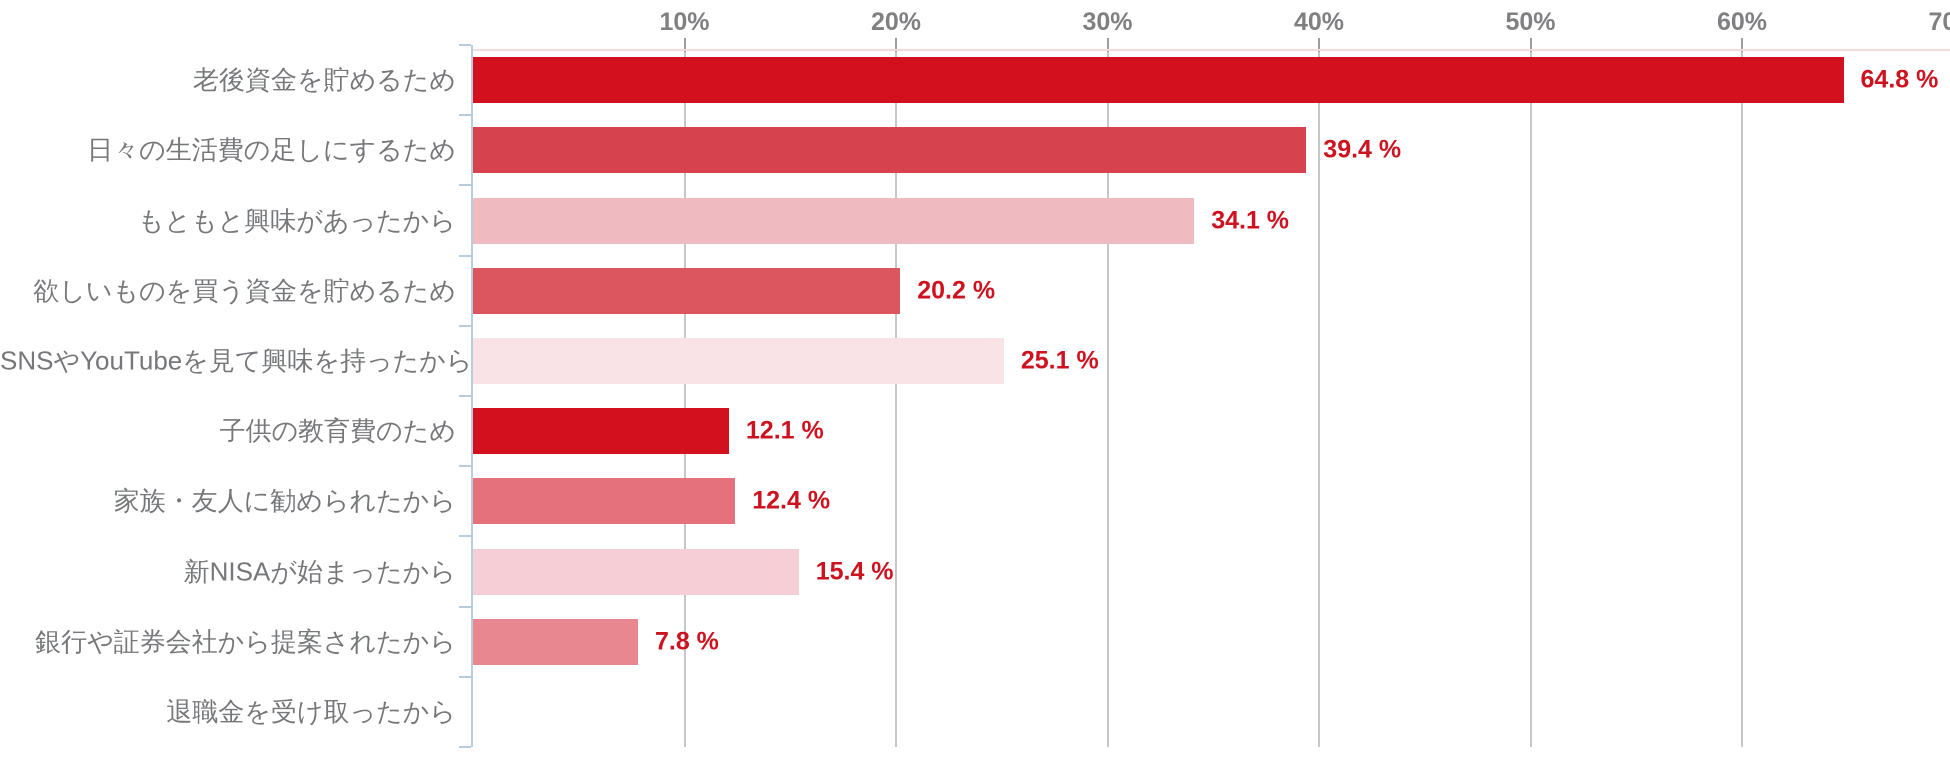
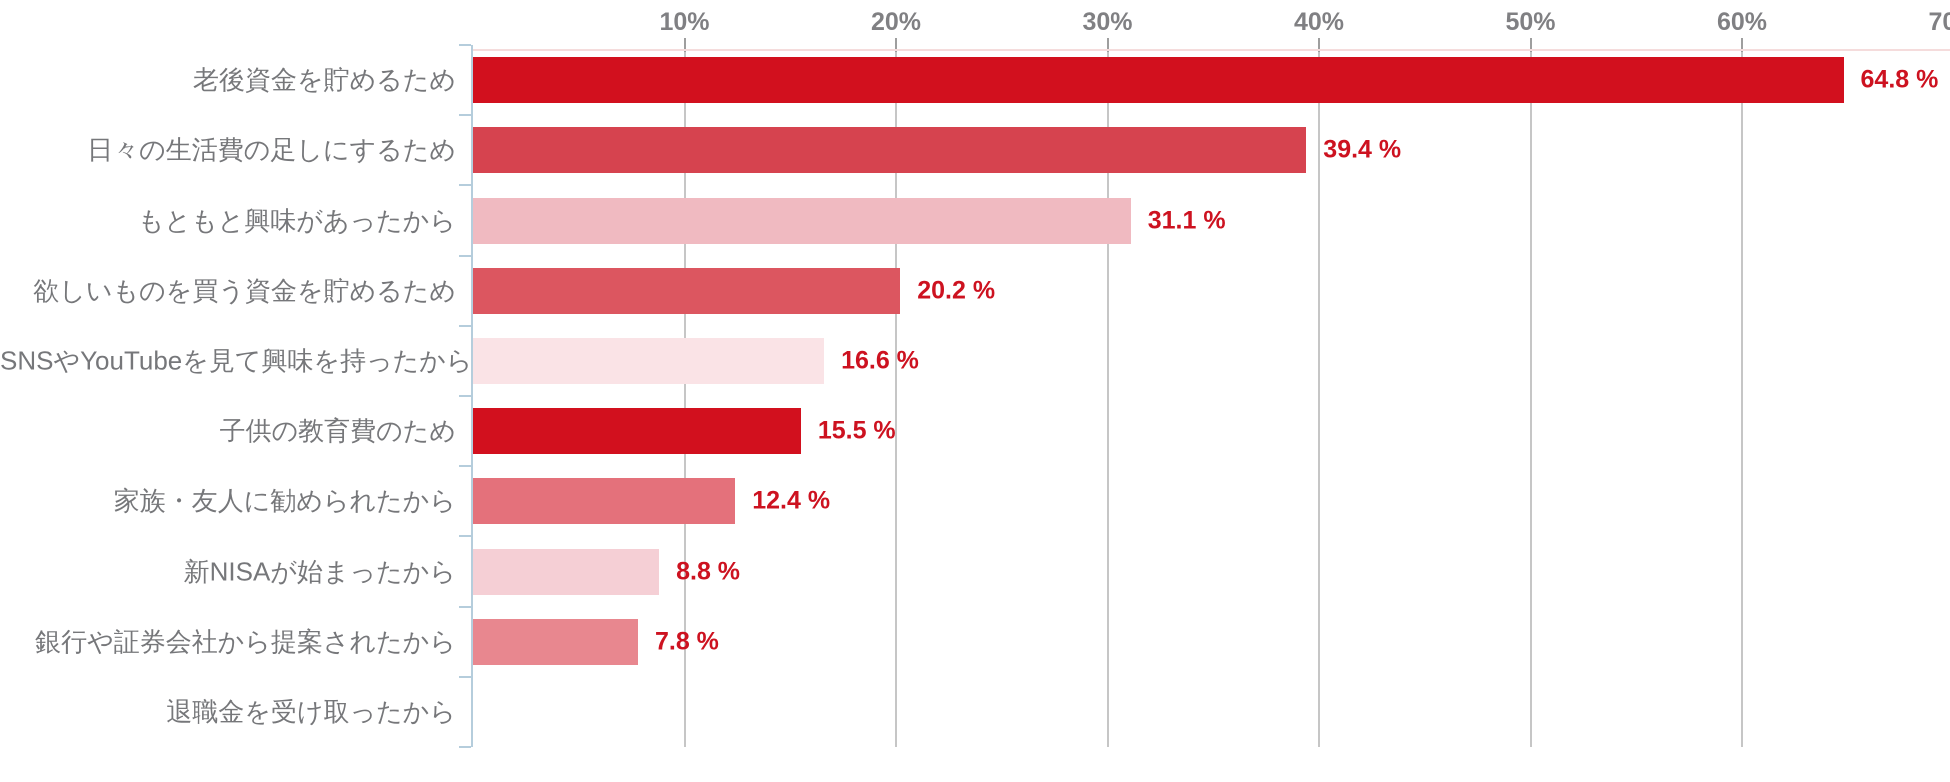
もともと興味があったから: 34.1 -> 31.1
SNSやYouTubeを見て興味を持ったから: 25.1 -> 16.6
子供の教育費のため: 12.1 -> 15.5
新NISAが始まったから: 15.4 -> 8.8
